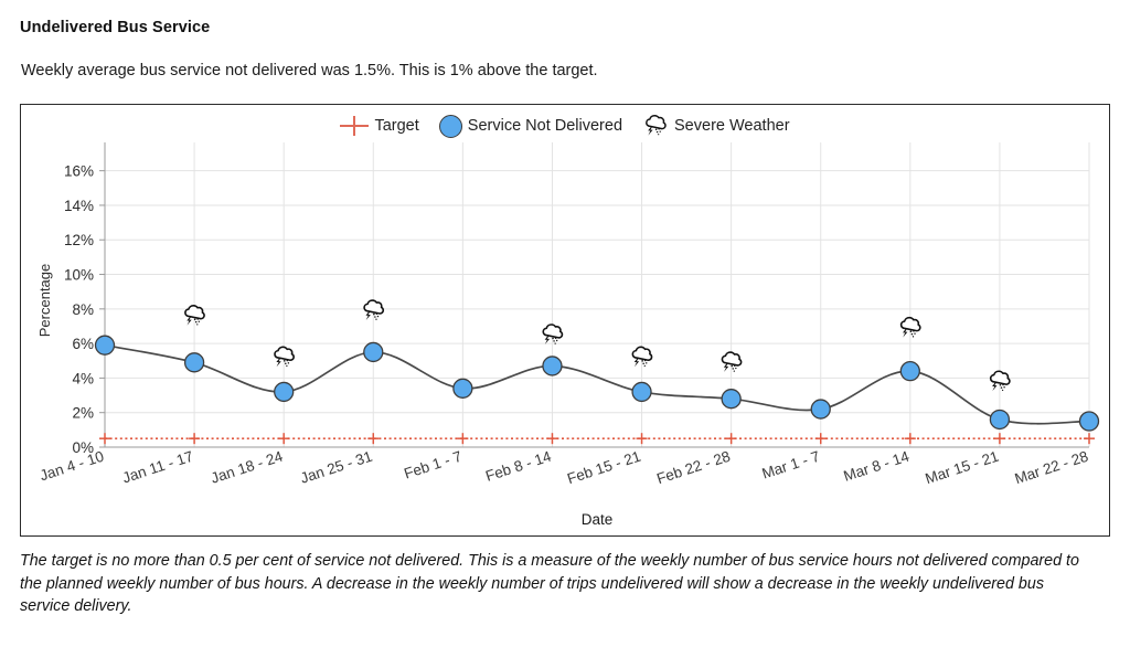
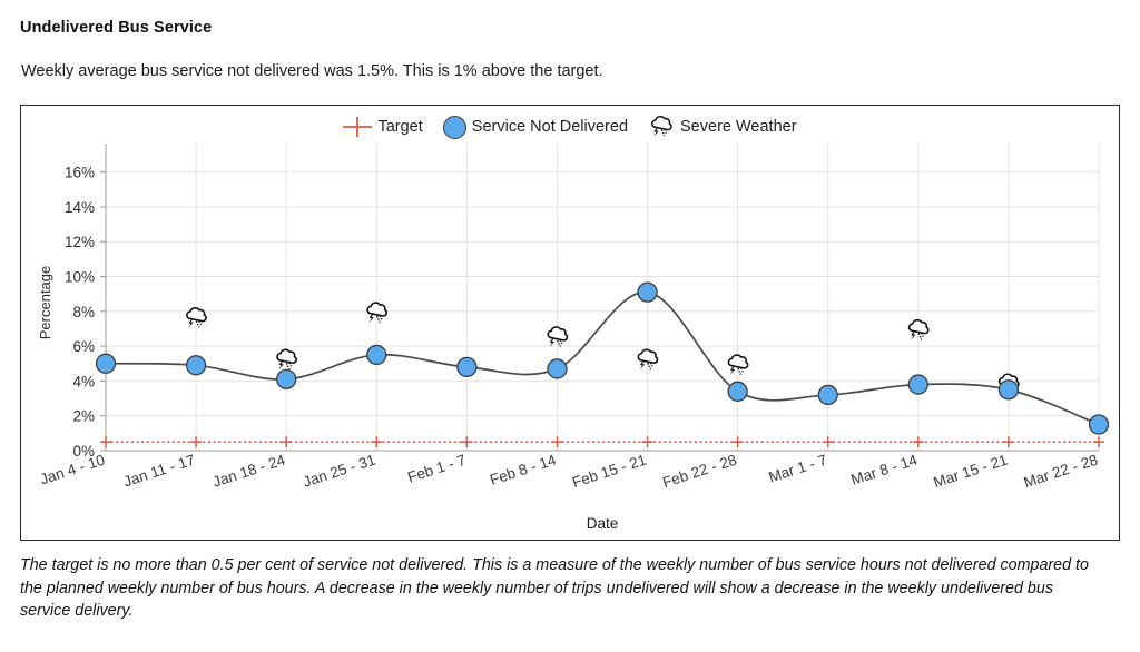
Service Not Delivered/Jan 4 - 10: 5.9% -> 5.0%
Service Not Delivered/Jan 18 - 24: 3.2% -> 4.1%
Service Not Delivered/Feb 1 - 7: 3.4% -> 4.8%
Service Not Delivered/Feb 15 - 21: 3.2% -> 9.1%
Service Not Delivered/Feb 22 - 28: 2.8% -> 3.4%
Service Not Delivered/Mar 1 - 7: 2.2% -> 3.2%
Service Not Delivered/Mar 8 - 14: 4.4% -> 3.8%
Service Not Delivered/Mar 15 - 21: 1.6% -> 3.5%
